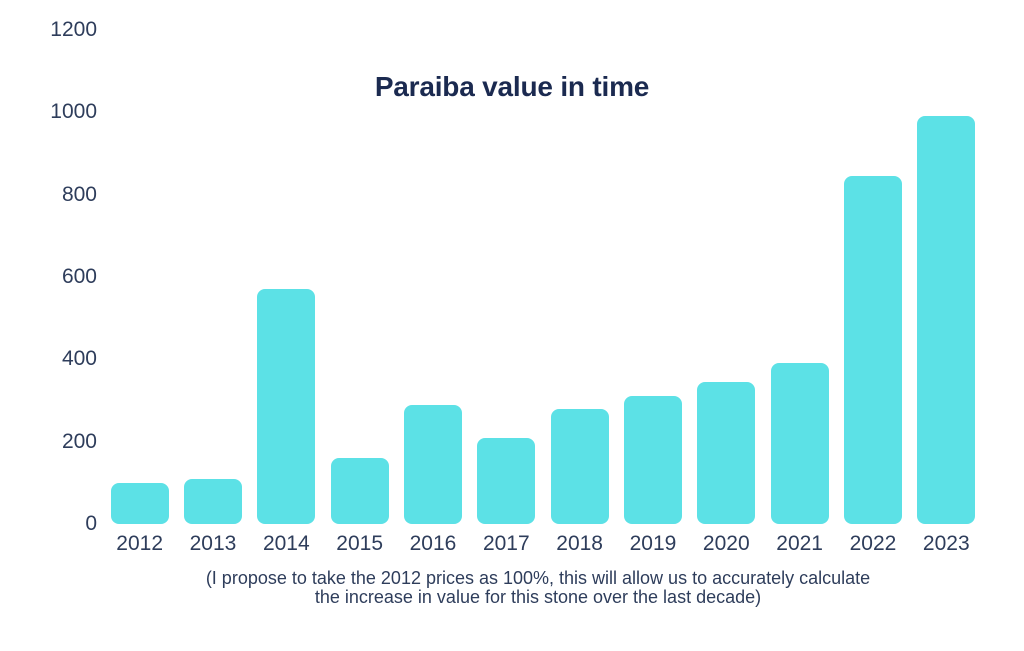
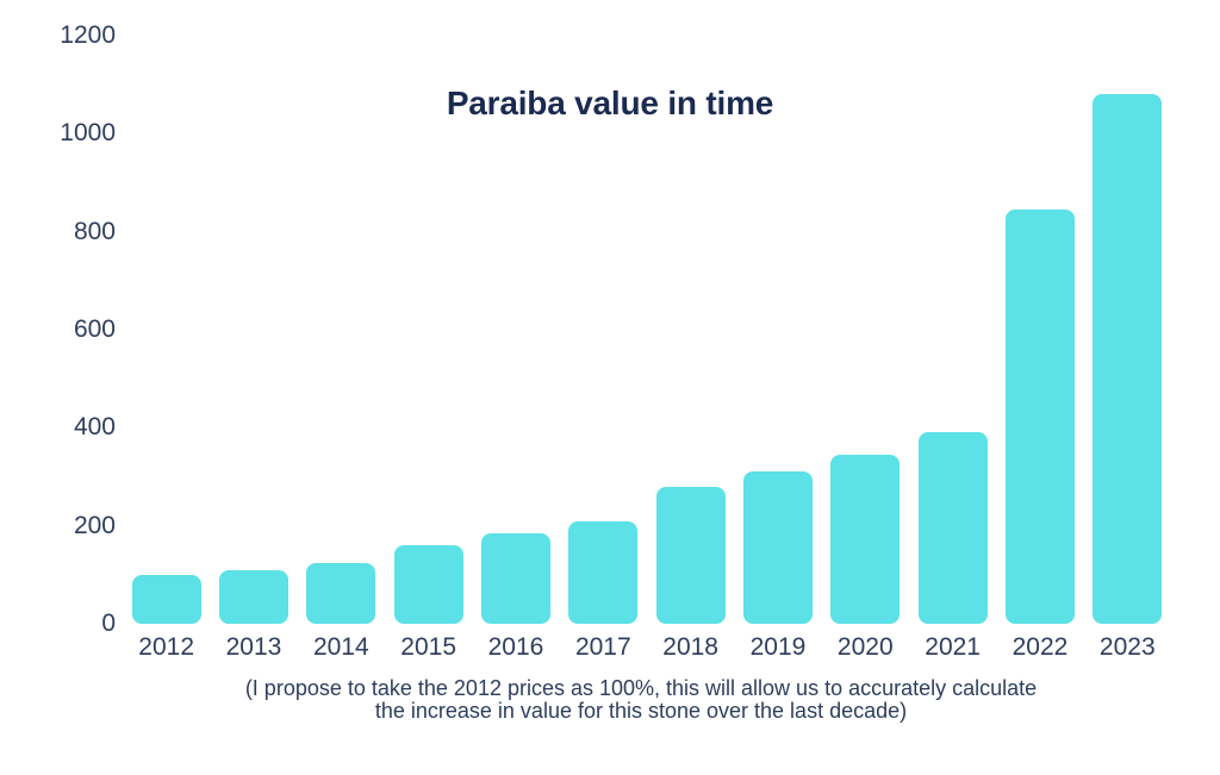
2014: 570 -> 120
2016: 290 -> 180
2023: 990 -> 1080
